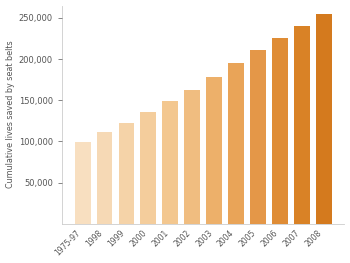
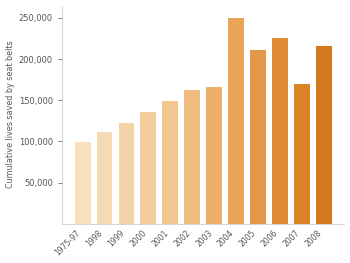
2003: 178,000 -> 166,000
2004: 195,000 -> 250,000
2007: 240,000 -> 170,000
2008: 255,000 -> 216,000
